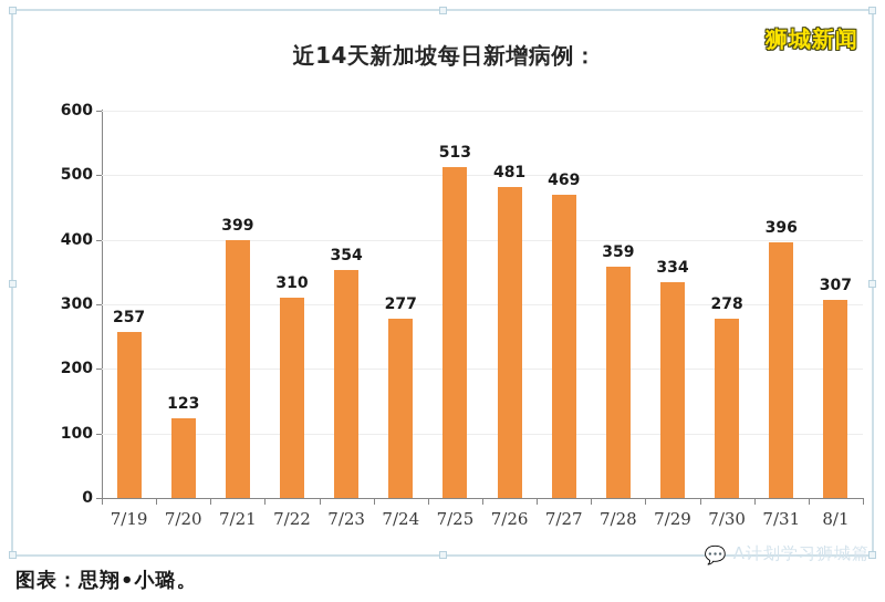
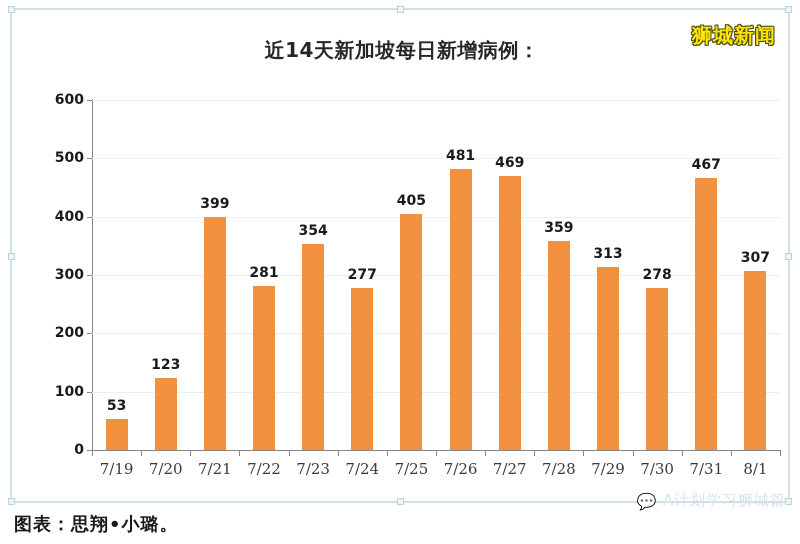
7/19: 257 -> 53
7/22: 310 -> 281
7/25: 513 -> 405
7/29: 334 -> 313
7/31: 396 -> 467
